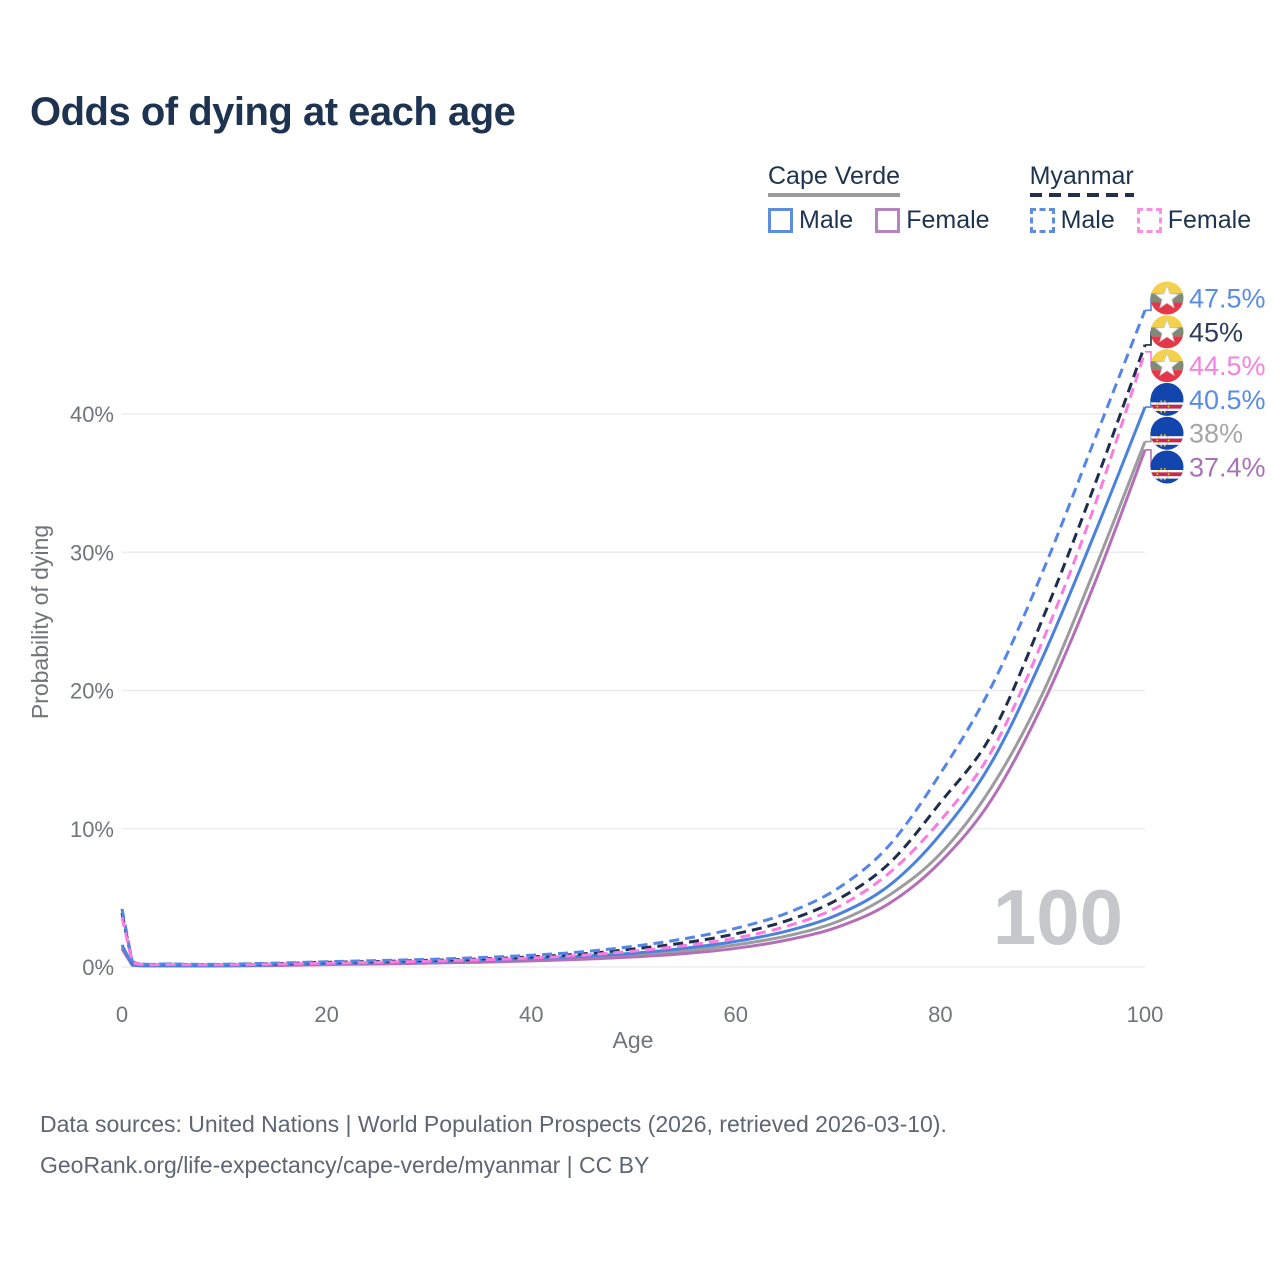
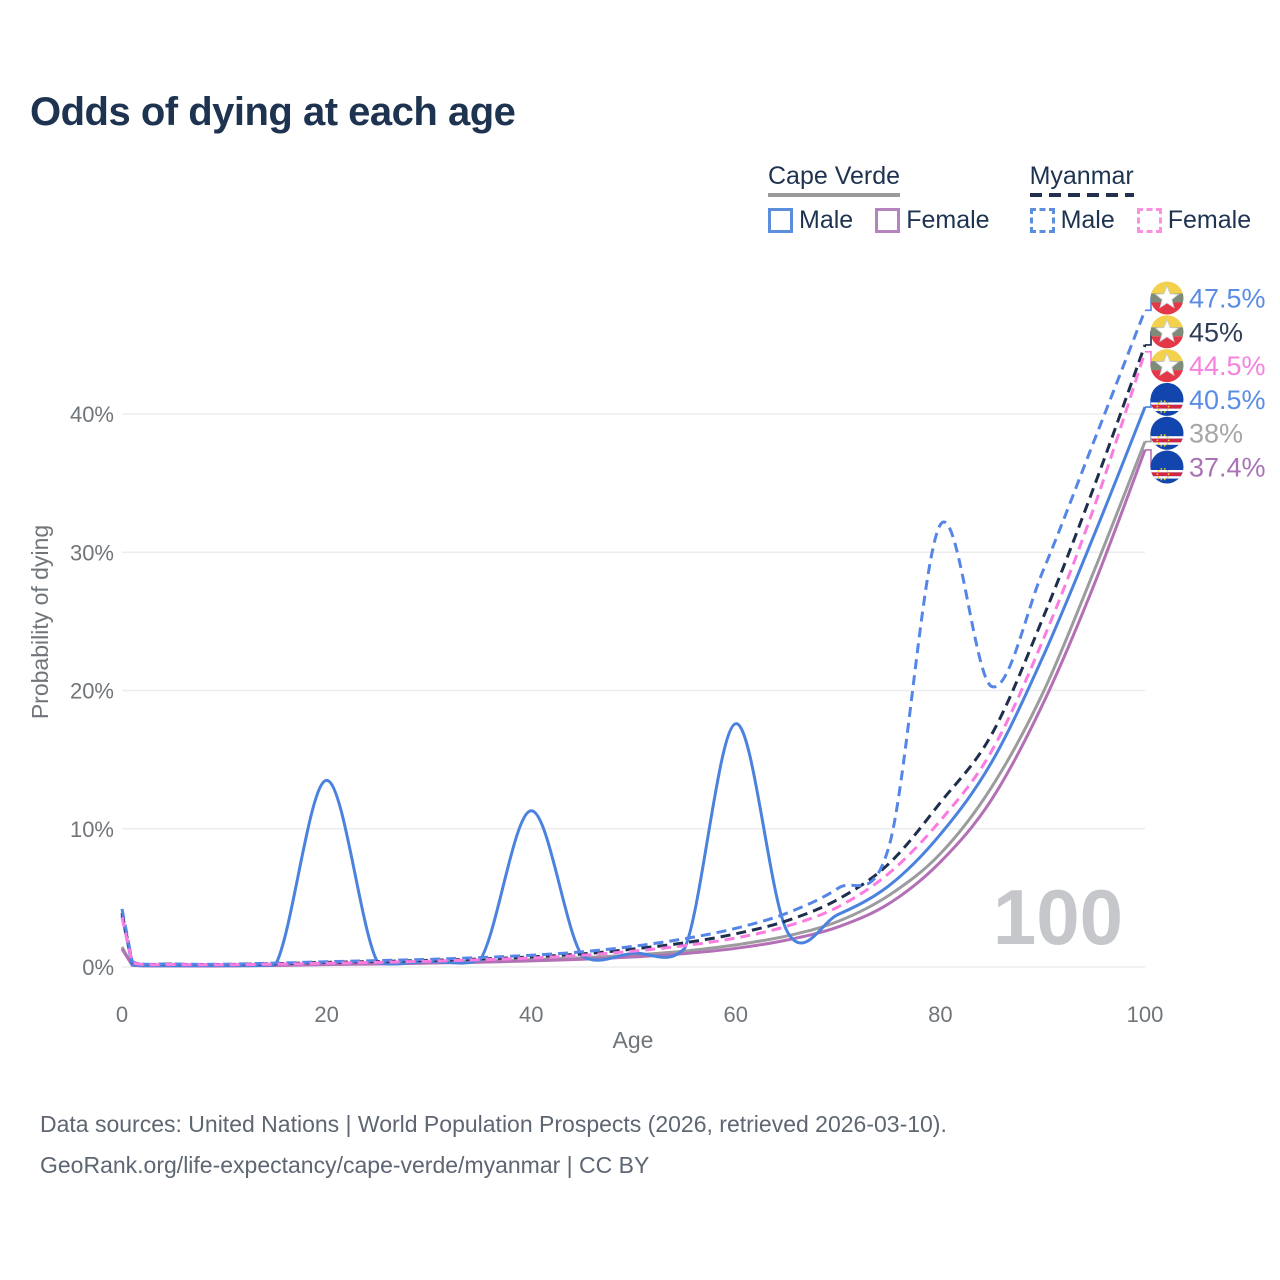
Cape Verde Male/0: 1.6% -> 3.7%
Cape Verde Male/20: 0.2% -> 13.5%
Cape Verde Male/40: 0.6% -> 11.3%
Cape Verde Male/60: 1.9% -> 17.6%
Myanmar Male/80: 14.0% -> 32.0%
